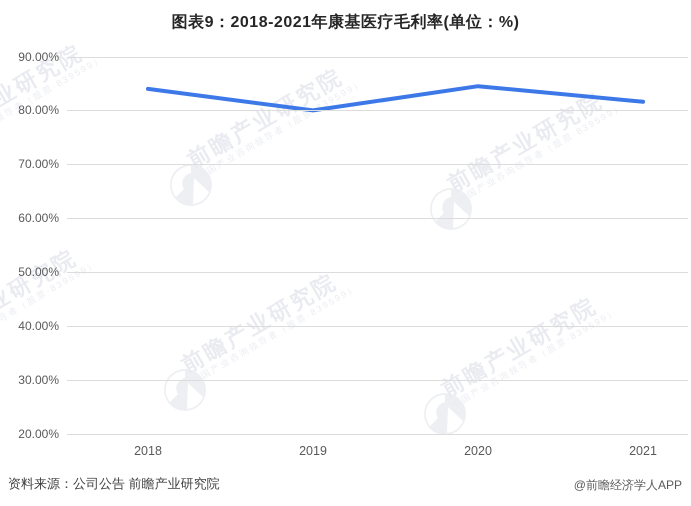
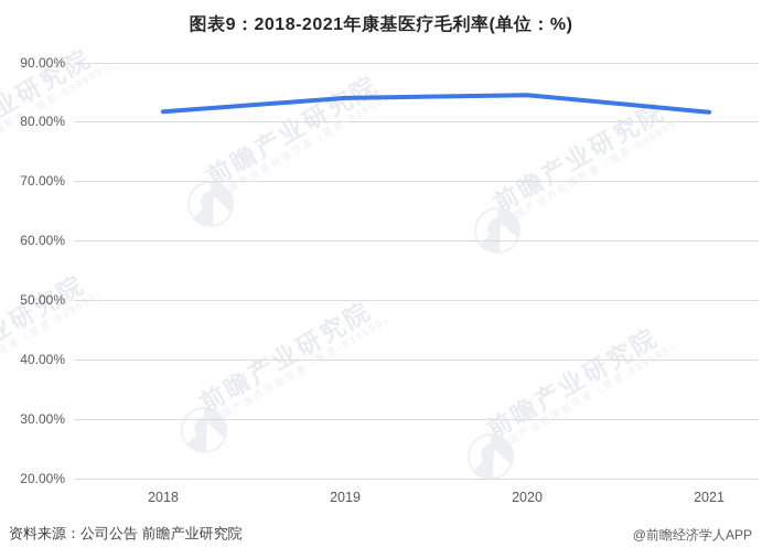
2018: 84% -> 82%
2019: 80% -> 84%
